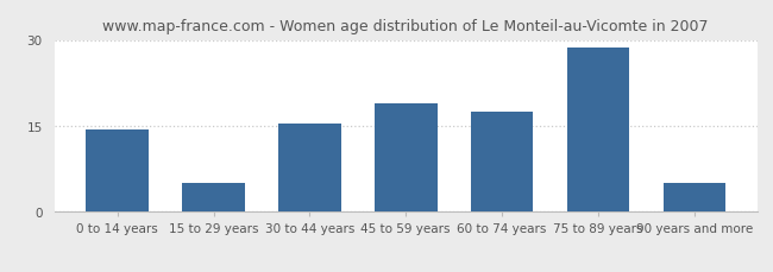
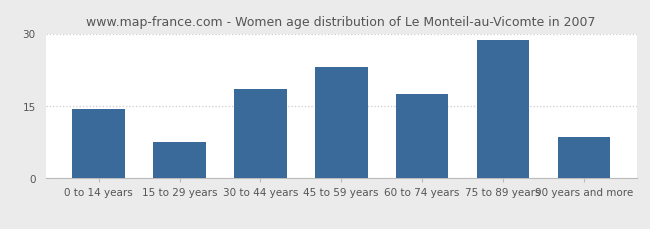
15 to 29 years: 5.0 -> 7.5
30 to 44 years: 15.5 -> 18.5
45 to 59 years: 19.0 -> 23.0
90 years and more: 5.0 -> 8.5
